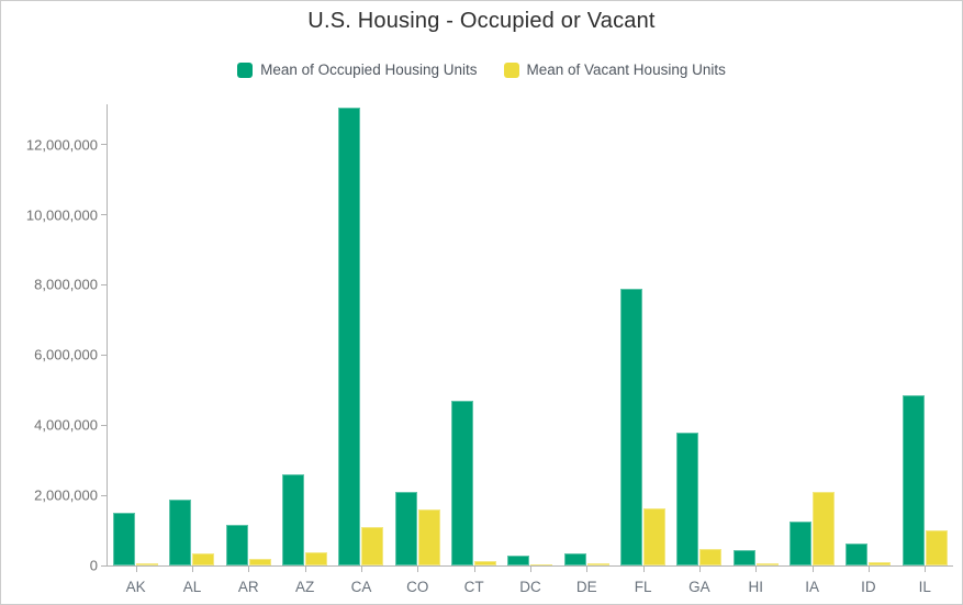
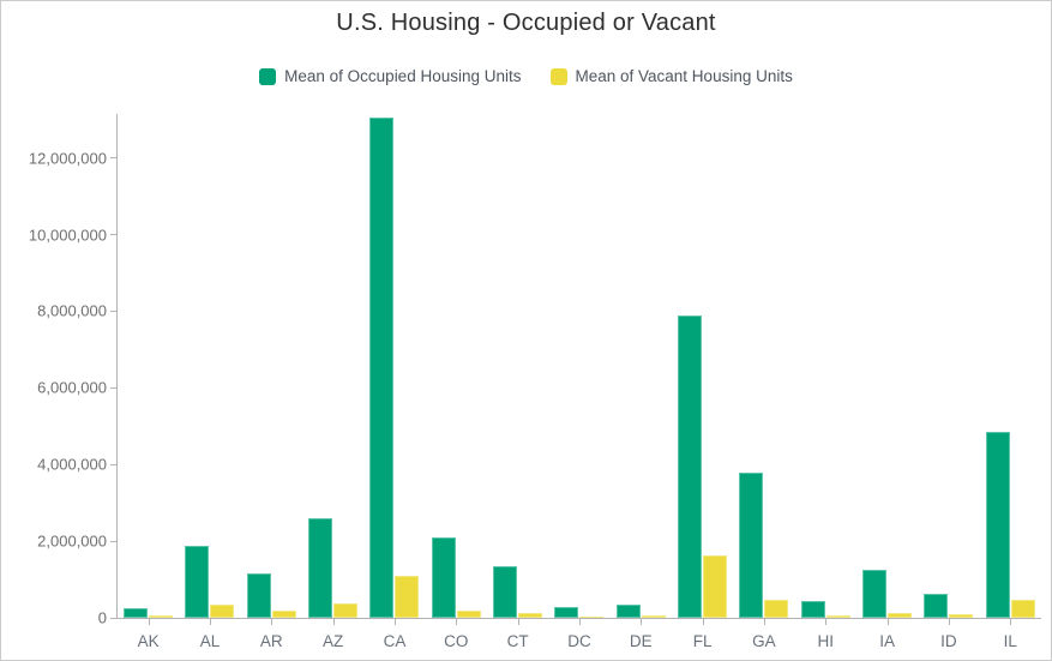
Mean of Occupied Housing Units/AK: 1500000 -> 200000
Mean of Vacant Housing Units/CO: 1600000 -> 200000
Mean of Occupied Housing Units/CT: 4700000 -> 1400000
Mean of Vacant Housing Units/IA: 2100000 -> 100000
Mean of Vacant Housing Units/IL: 1000000 -> 500000
